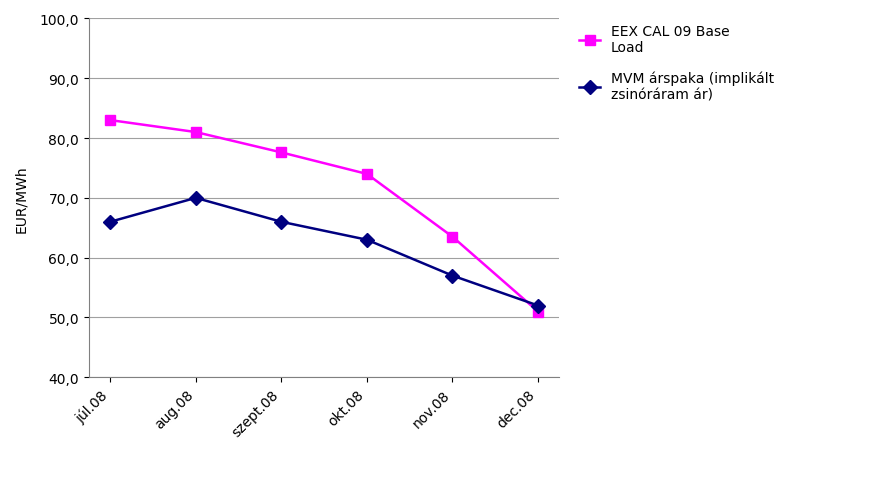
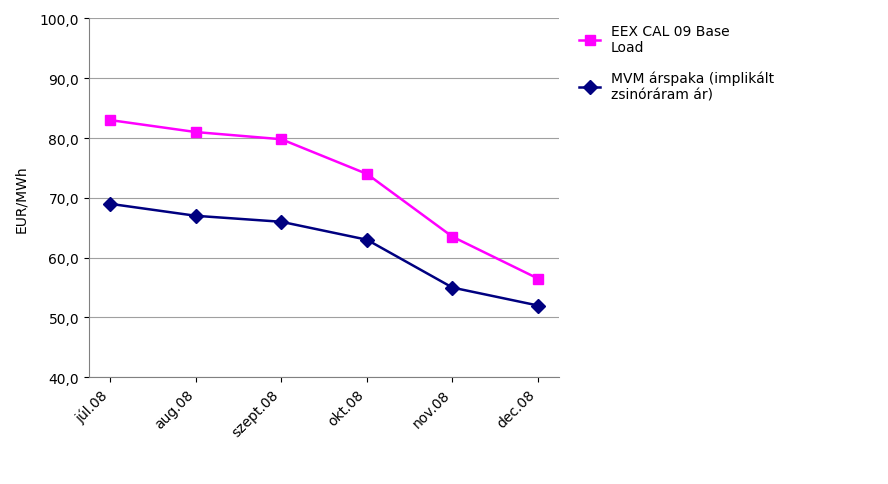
MVM árspaka (implikált zsinóráram ár)/júl.08: 66 -> 69
MVM árspaka (implikált zsinóráram ár)/aug.08: 70 -> 67
EEX CAL 09 Base Load/szept.08: 77,6 -> 79,8
MVM árspaka (implikált zsinóráram ár)/nov.08: 57 -> 55
EEX CAL 09 Base Load/dec.08: 51,0 -> 56,5
